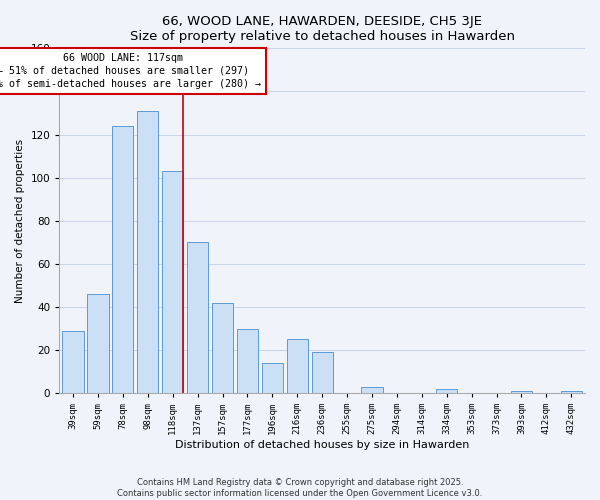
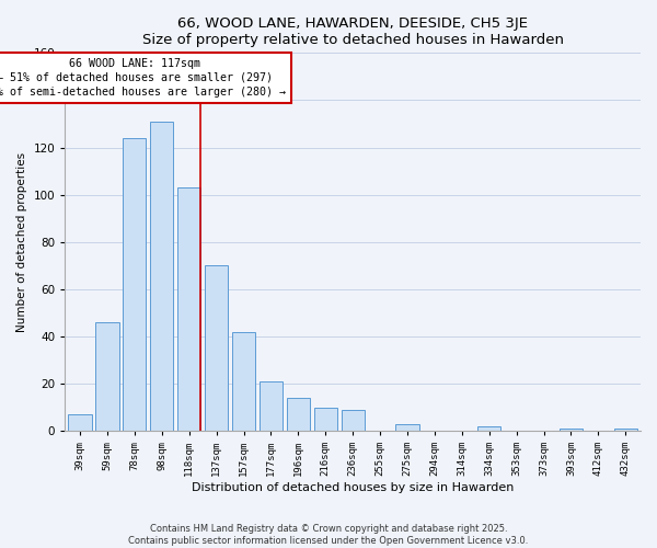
39sqm: 29 -> 7
177sqm: 30 -> 21
216sqm: 25 -> 10
236sqm: 19 -> 9
